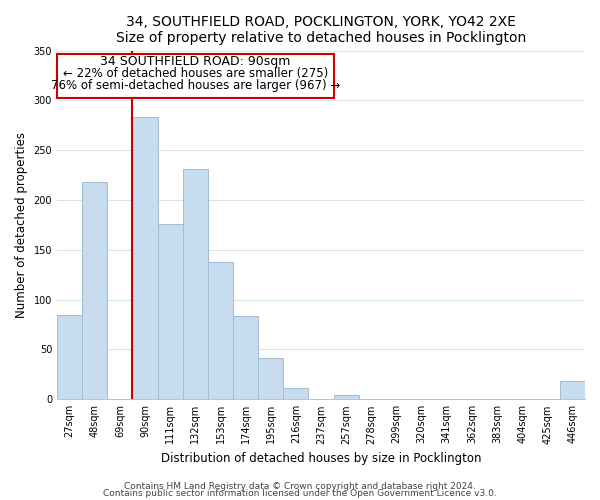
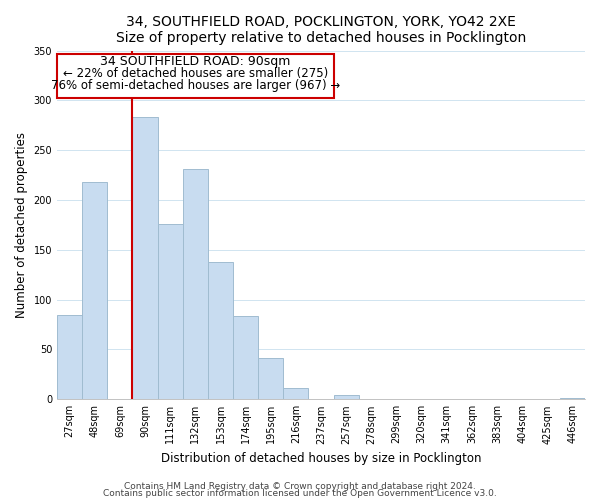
446sqm: 18 -> 1
